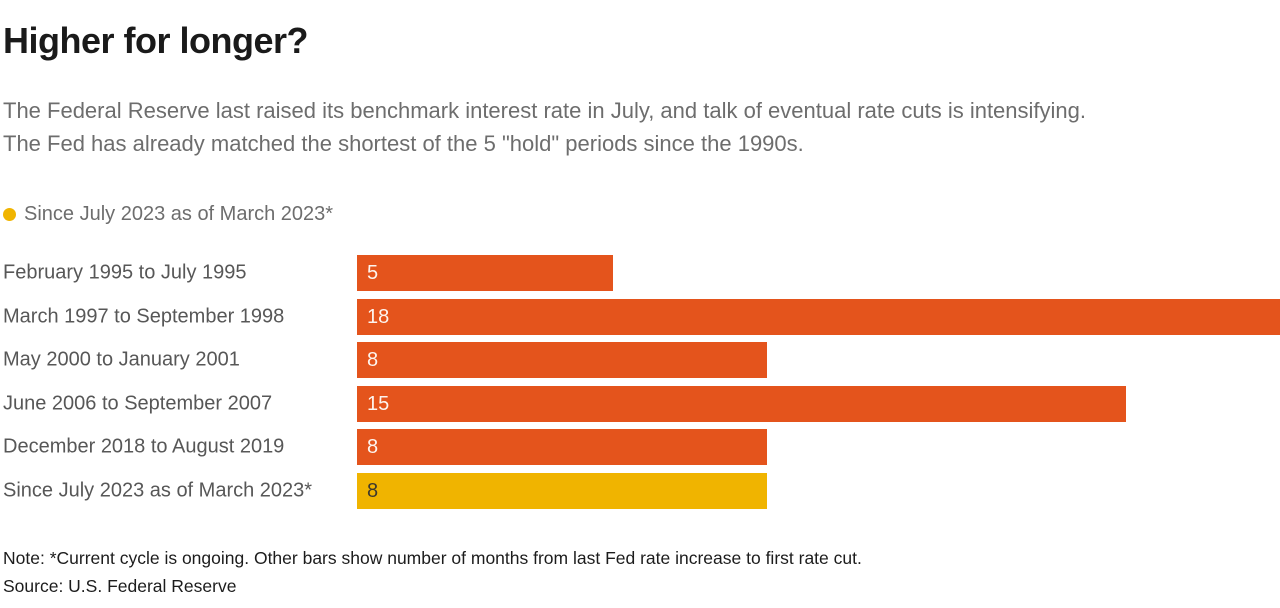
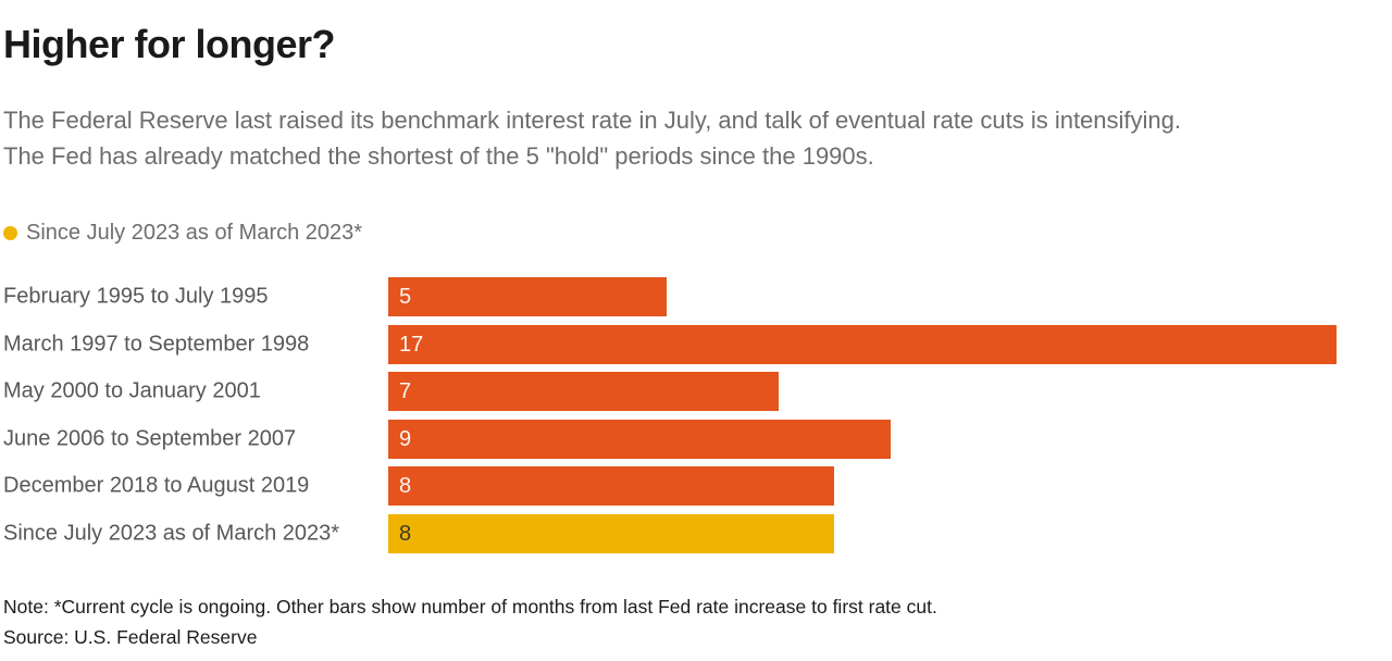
March 1997 to September 1998: 18 -> 17
May 2000 to January 2001: 8 -> 7
June 2006 to September 2007: 15 -> 9
